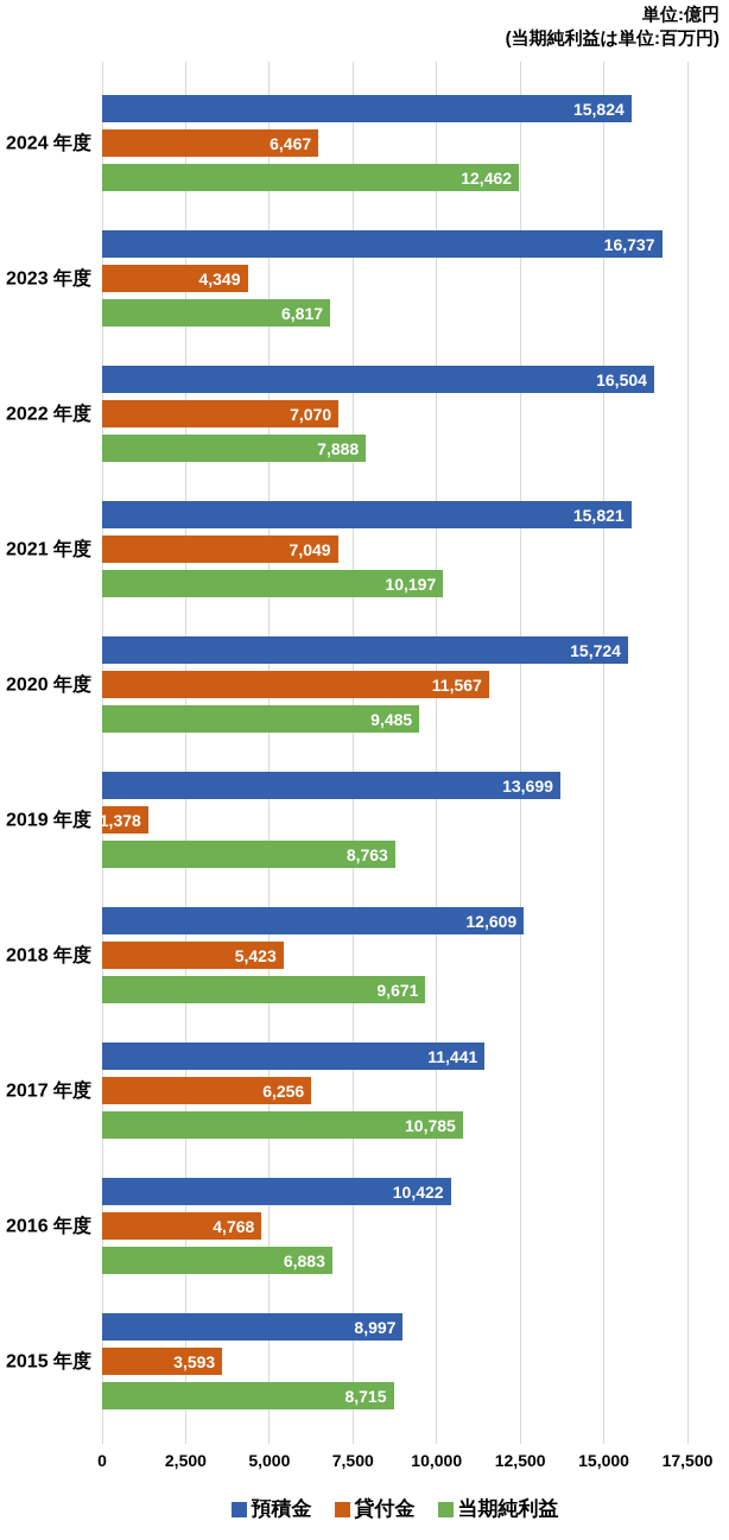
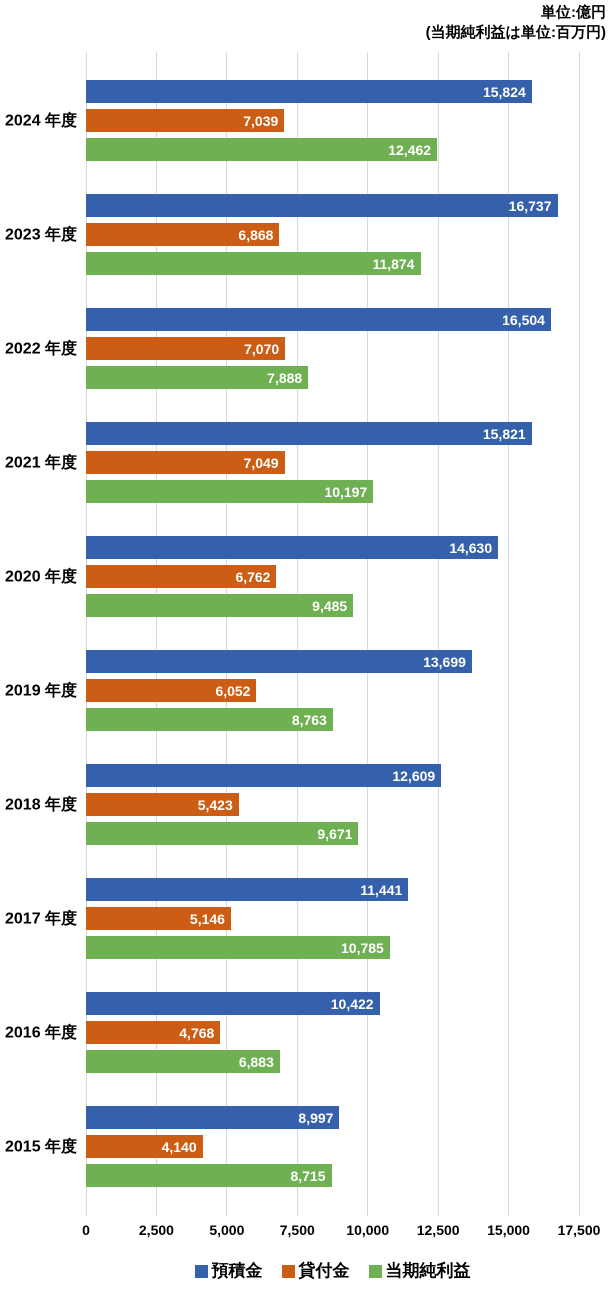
貸付金/2024 年度: 6,467 -> 7,039
貸付金/2023 年度: 4,349 -> 6,868
当期純利益/2023 年度: 6,817 -> 11,874
預積金/2020 年度: 15,724 -> 14,630
貸付金/2020 年度: 11,567 -> 6,762
貸付金/2019 年度: 1,378 -> 6,052
貸付金/2017 年度: 6,256 -> 5,146
貸付金/2015 年度: 3,593 -> 4,140
